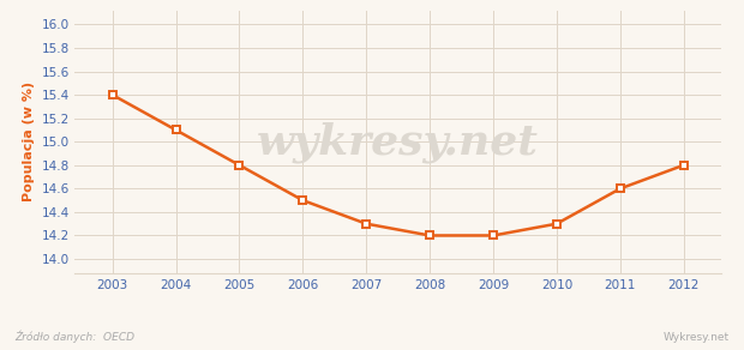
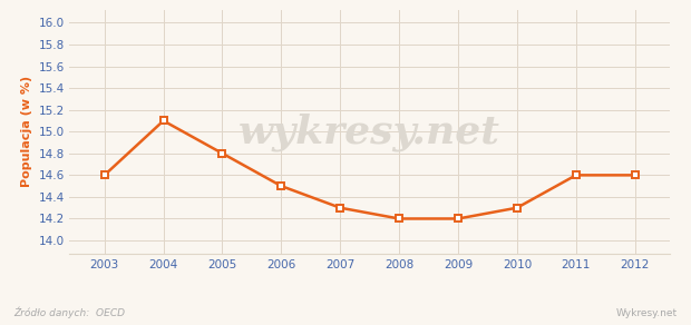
2003: 15.4 -> 14.6
2012: 14.8 -> 14.6
